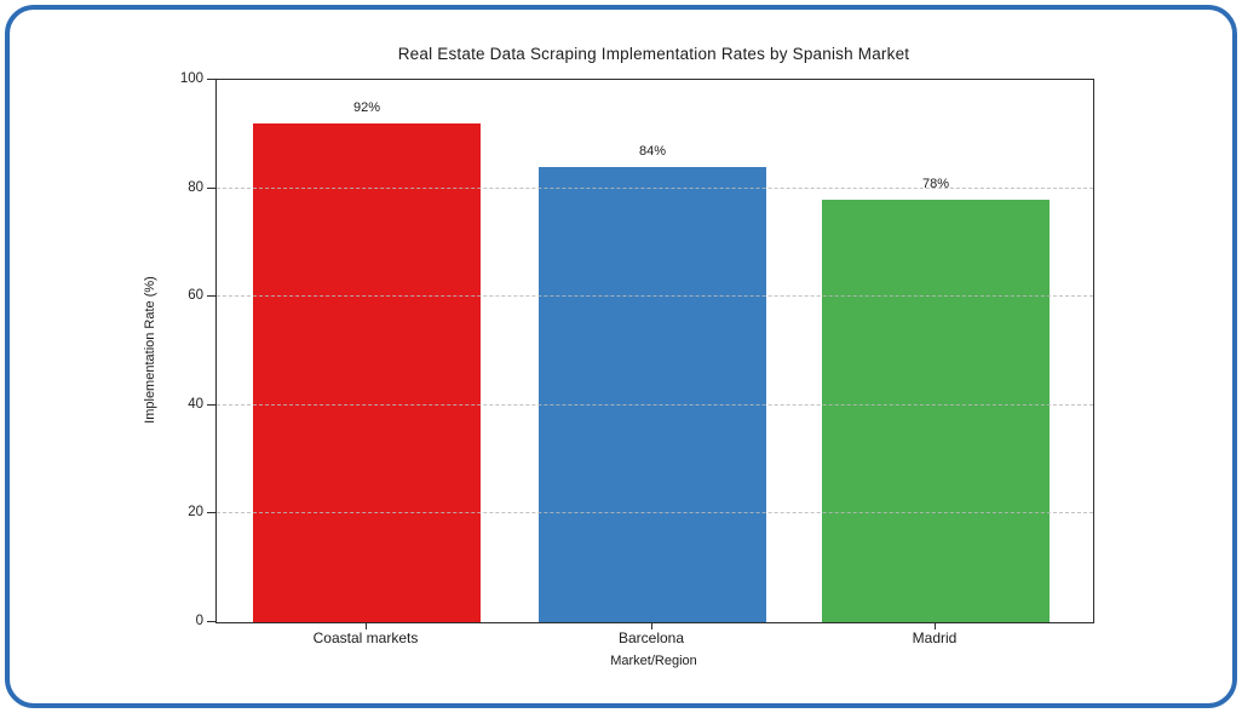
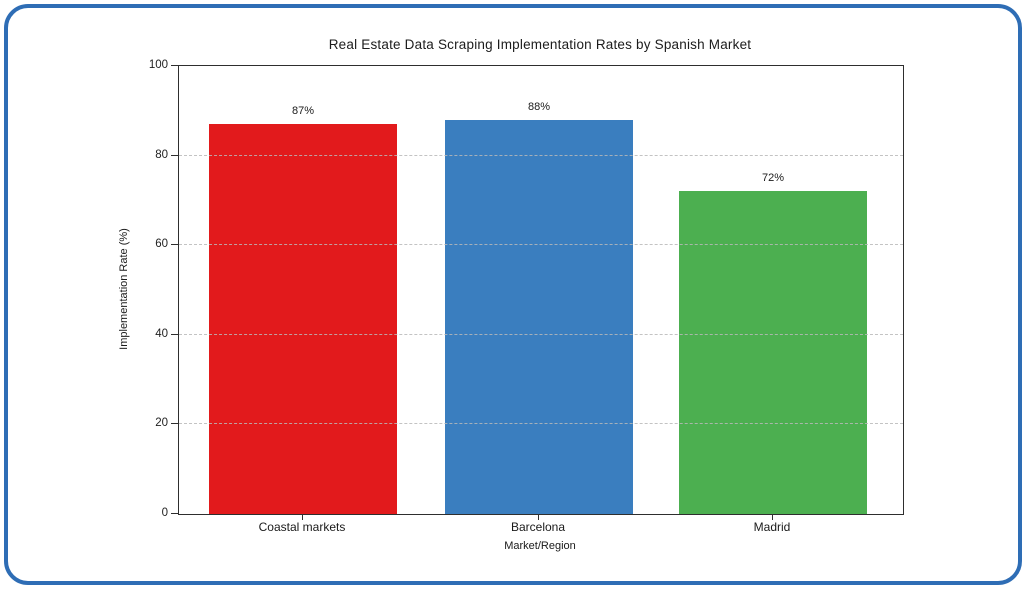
Coastal markets: 92% -> 87%
Barcelona: 84% -> 88%
Madrid: 78% -> 72%
